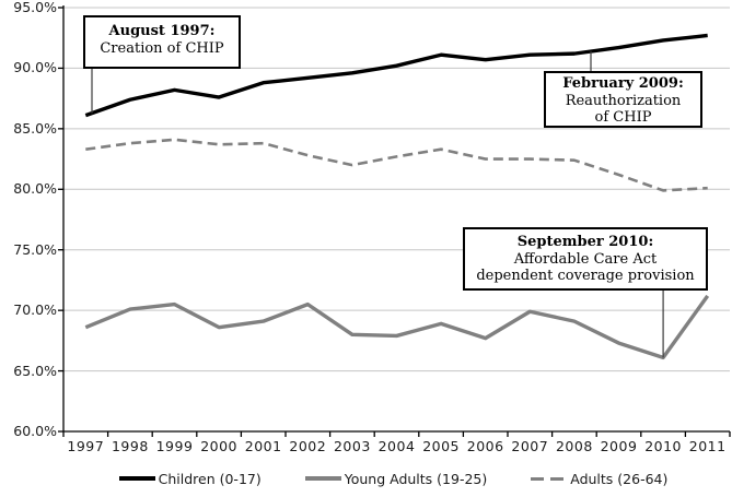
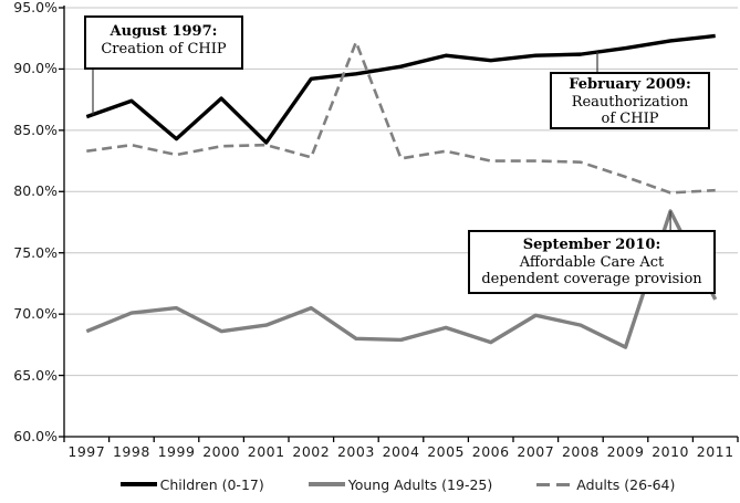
Children (0-17)/1999: 88.2% -> 84.3%
Adults (26-64)/1999: 84.1% -> 83.0%
Children (0-17)/2001: 88.8% -> 84.0%
Adults (26-64)/2003: 82.0% -> 92.2%
Young Adults (19-25)/2010: 66.1% -> 78.4%
